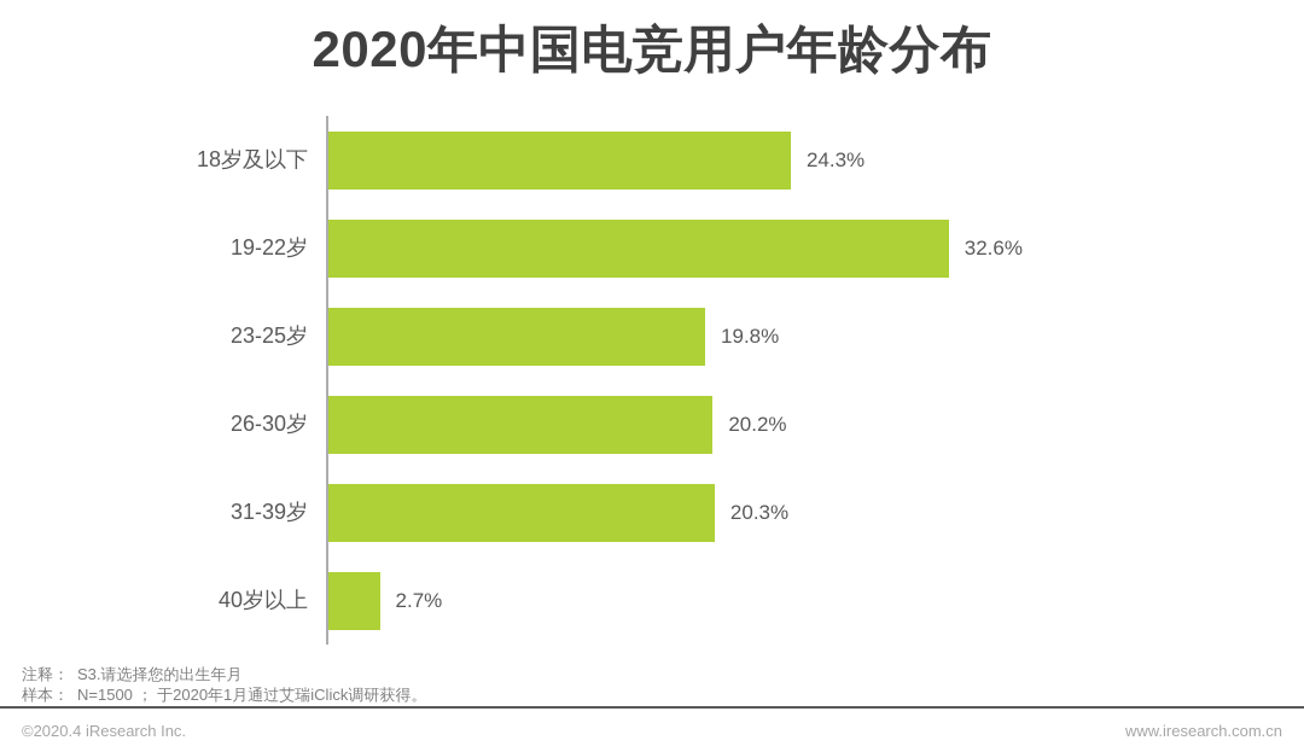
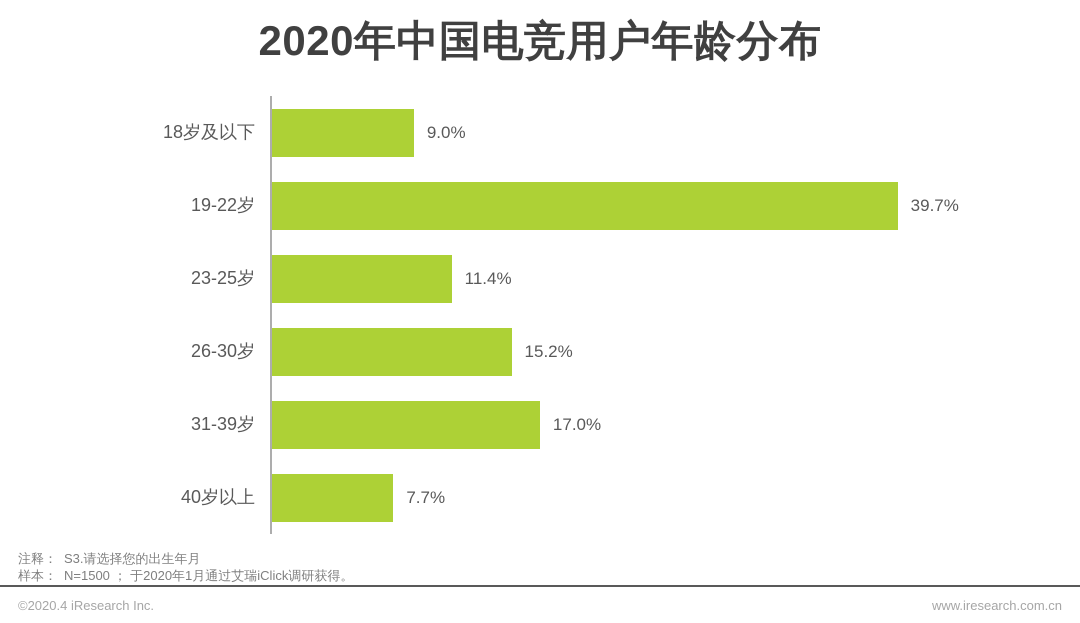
18岁及以下: 24.3% -> 9.0%
19-22岁: 32.6% -> 39.7%
23-25岁: 19.8% -> 11.4%
26-30岁: 20.2% -> 15.2%
31-39岁: 20.3% -> 17.0%
40岁以上: 2.7% -> 7.7%
